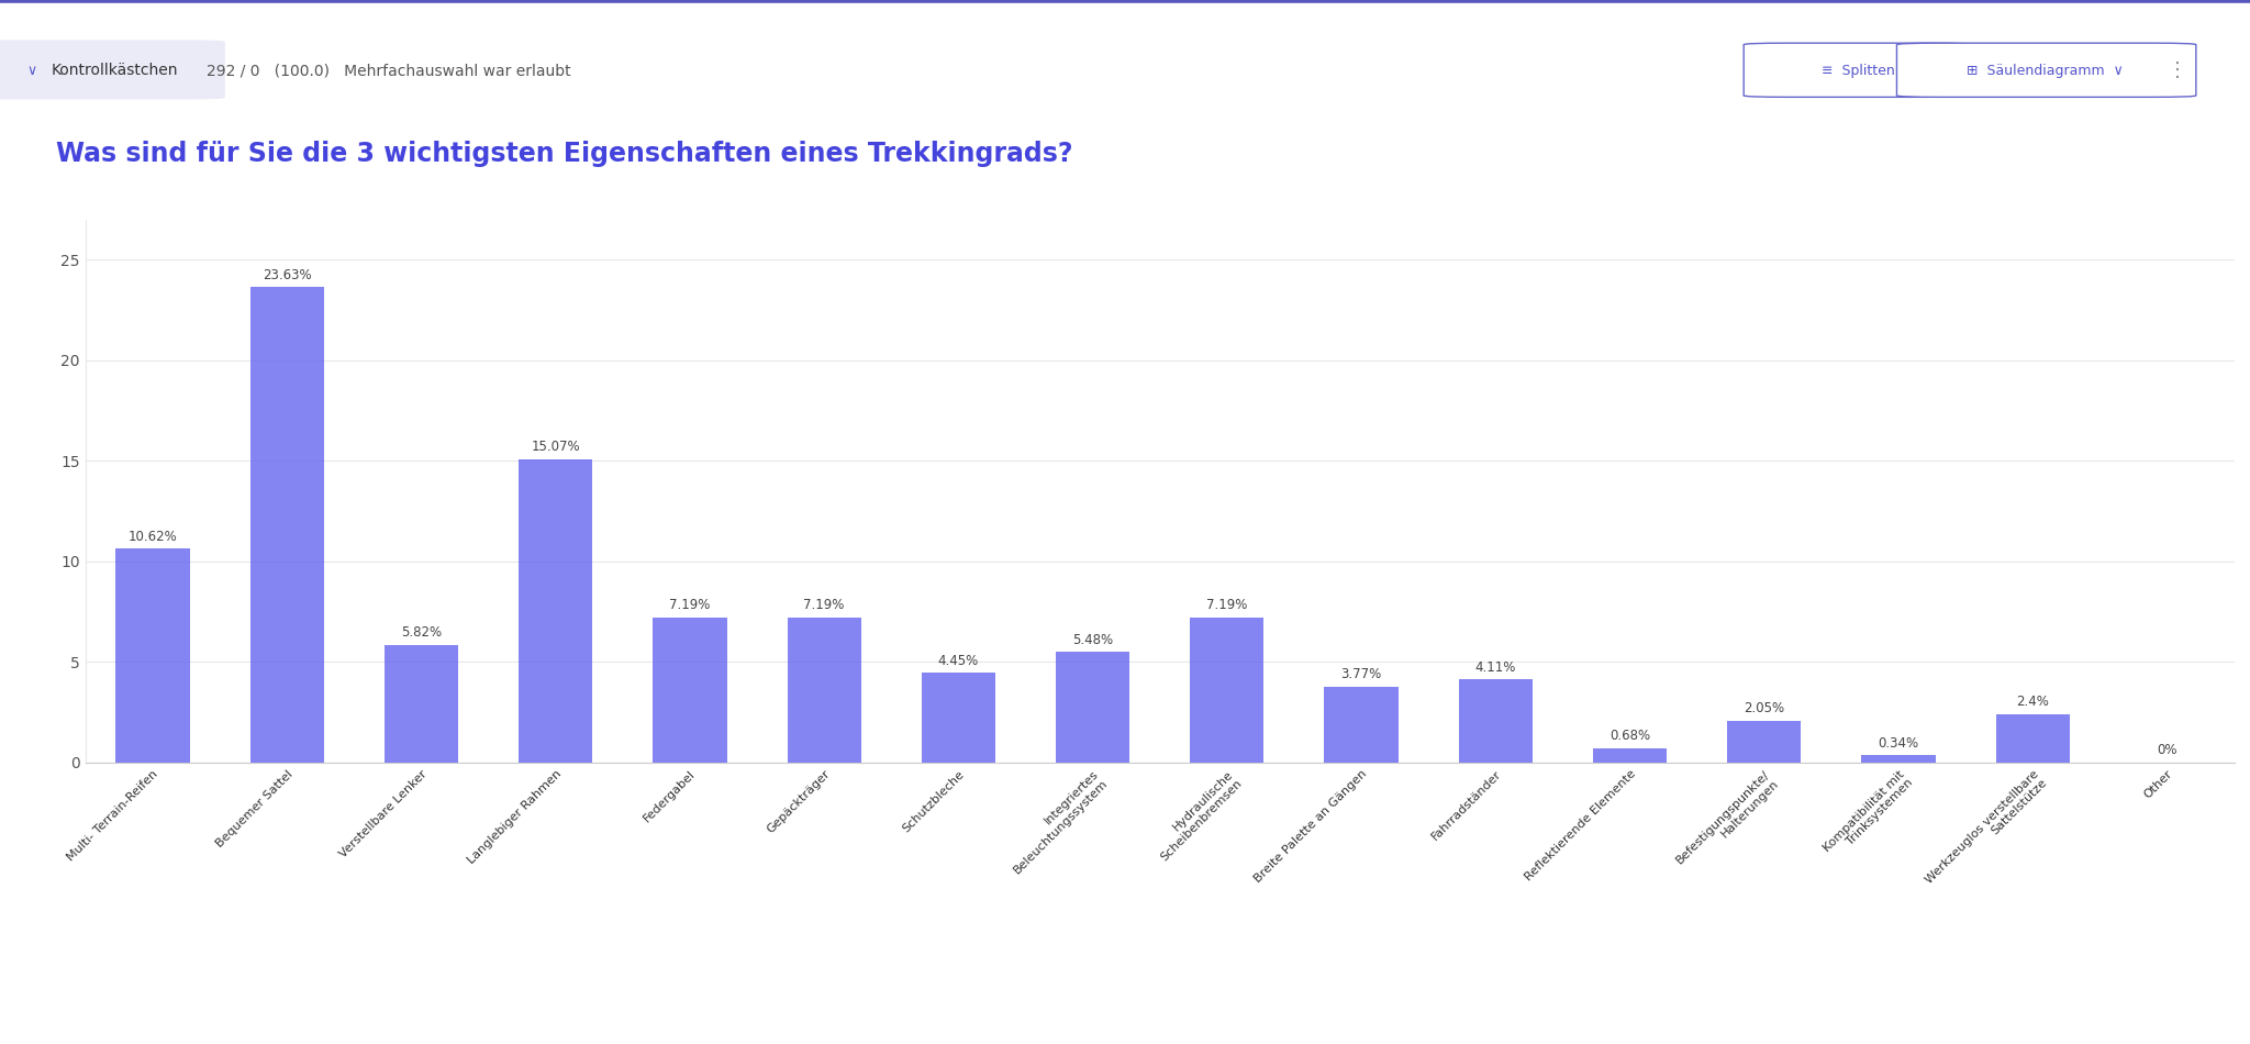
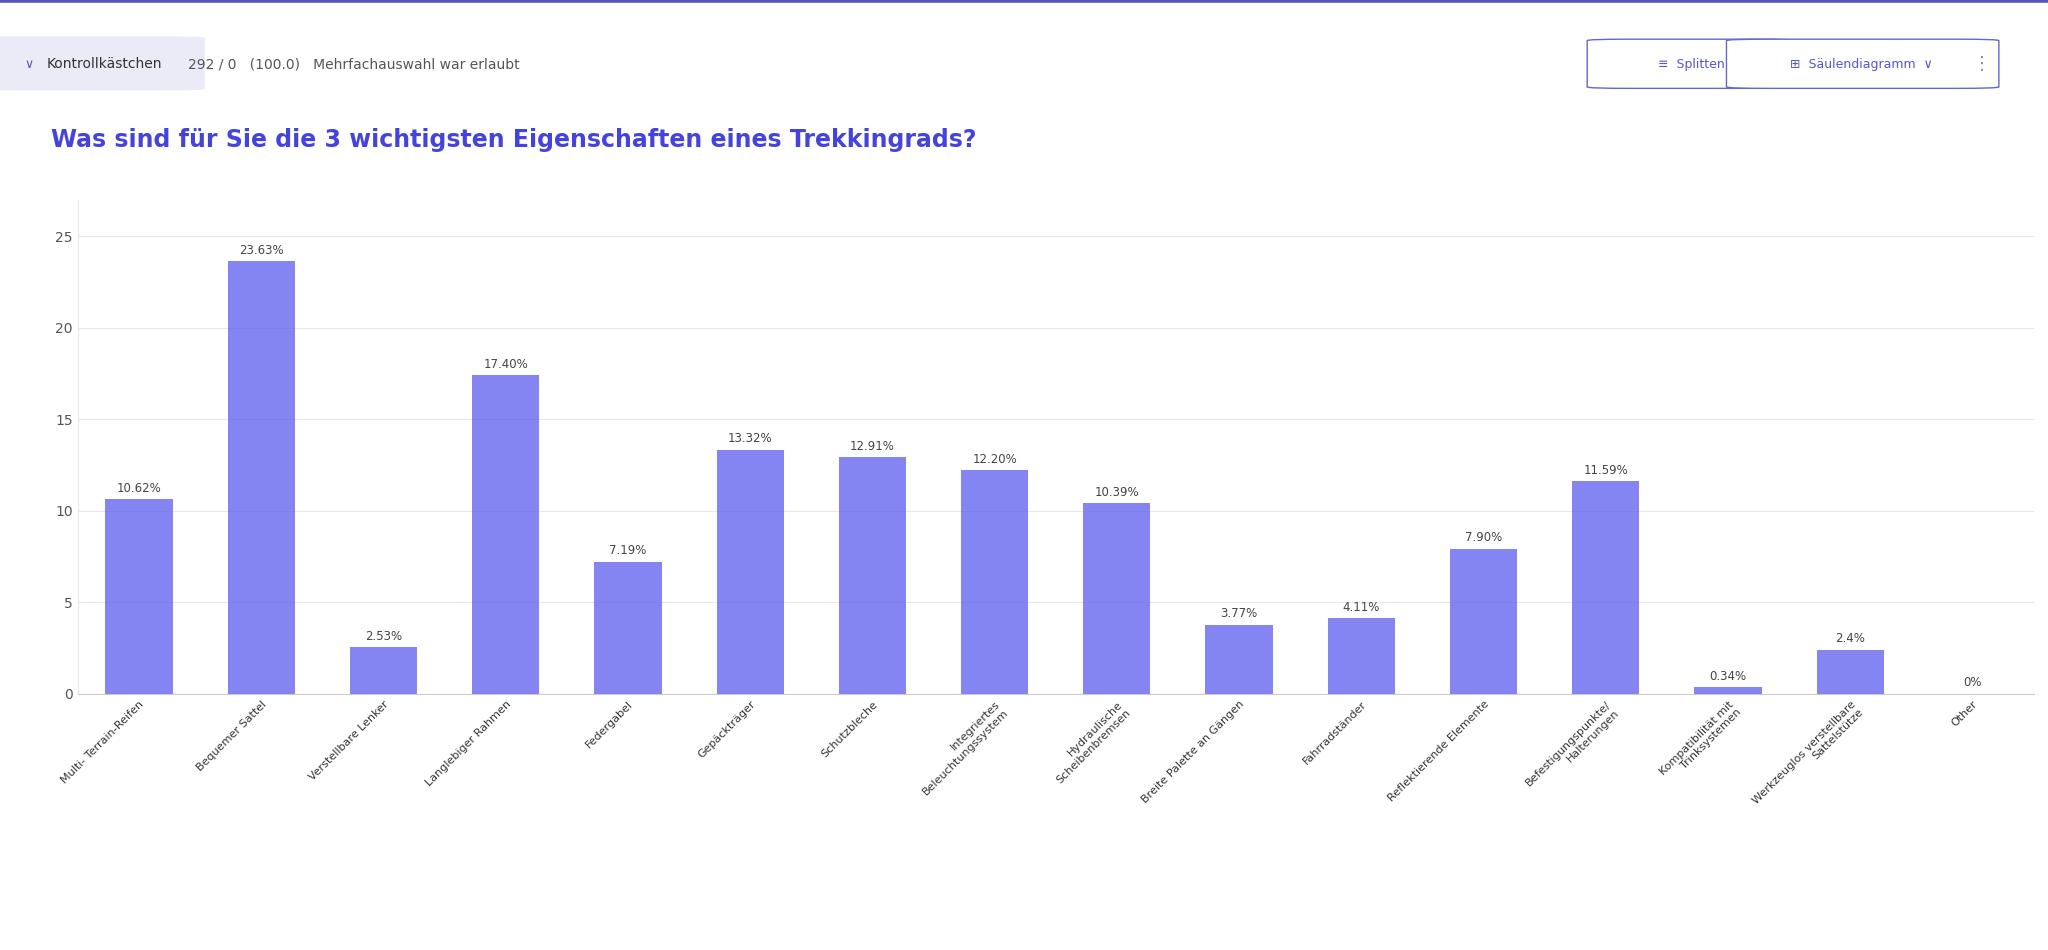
Verstellbare Lenker: 5.82% -> 2.53%
Langlebiger Rahmen: 15.07% -> 17.40%
Gepäckträger: 7.19% -> 13.32%
Schutzblechе: 4.45% -> 12.91%
Integriertes Beleuchtungssystem: 5.48% -> 12.20%
Hydraulische Scheibenbremsen: 7.19% -> 10.39%
Reflektierende Elemente: 0.68% -> 7.90%
Befestigungspunkte/ Halterungen: 2.05% -> 11.59%
